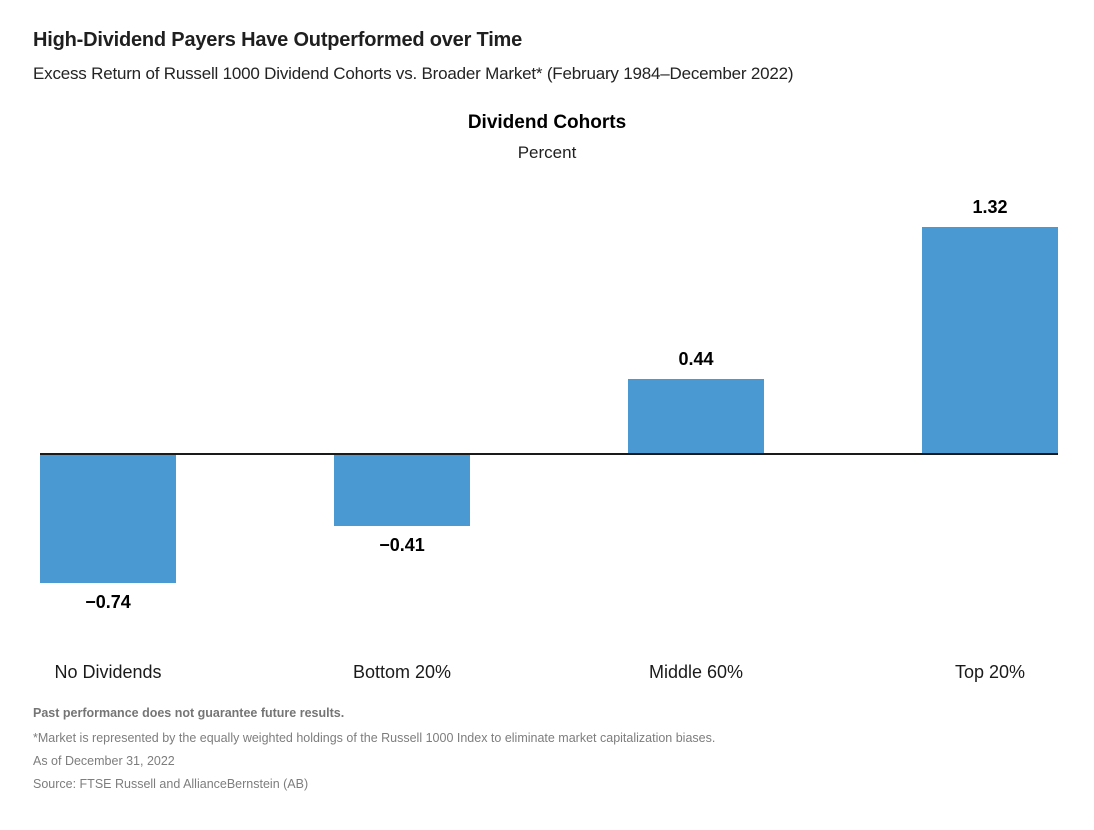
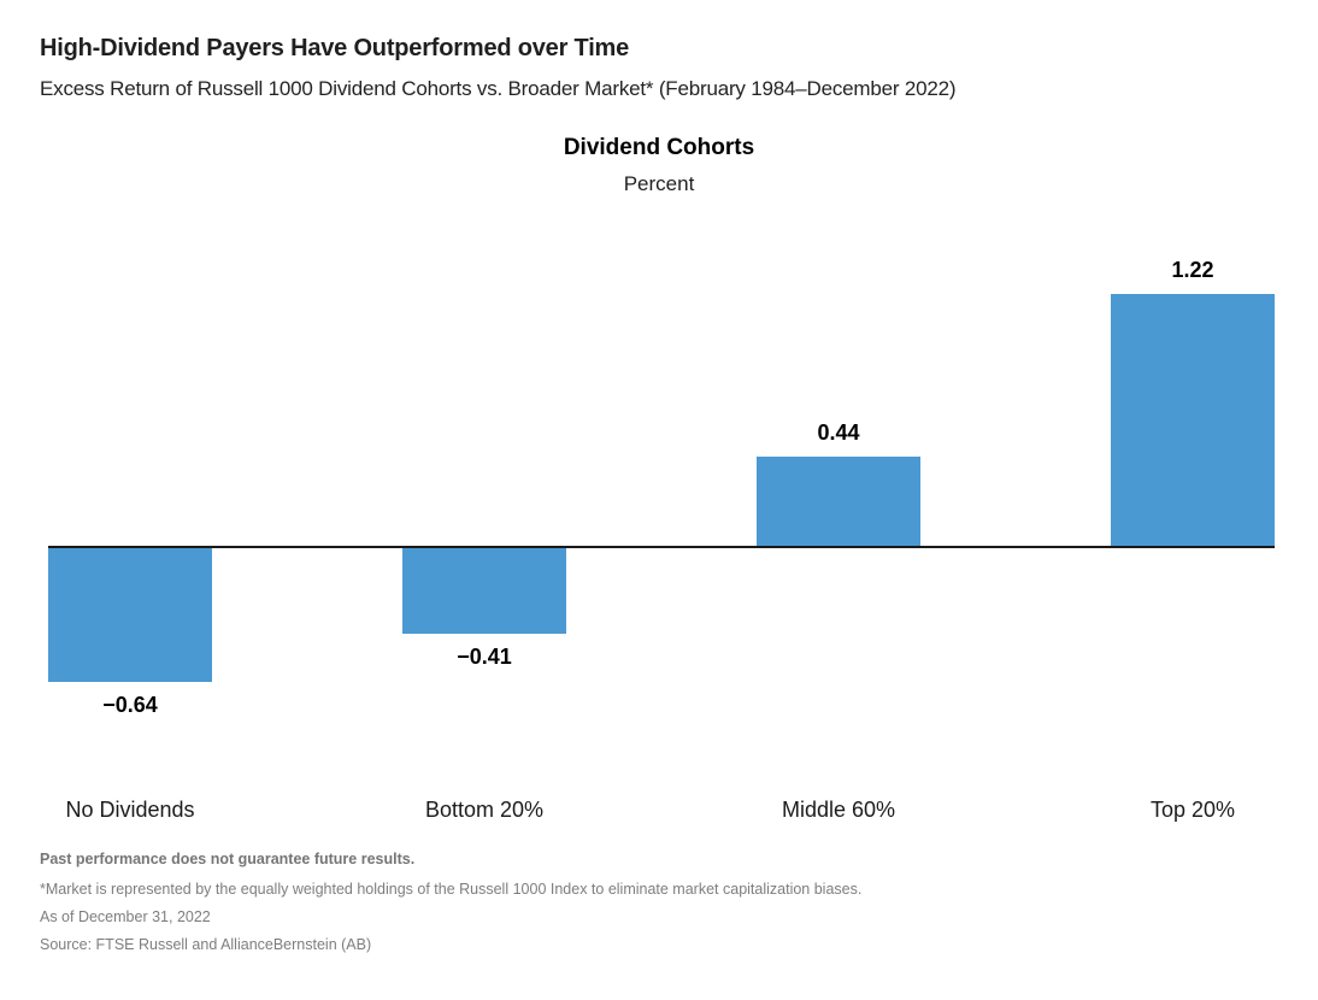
No Dividends: −0.74 -> −0.64
Top 20%: 1.32 -> 1.22
